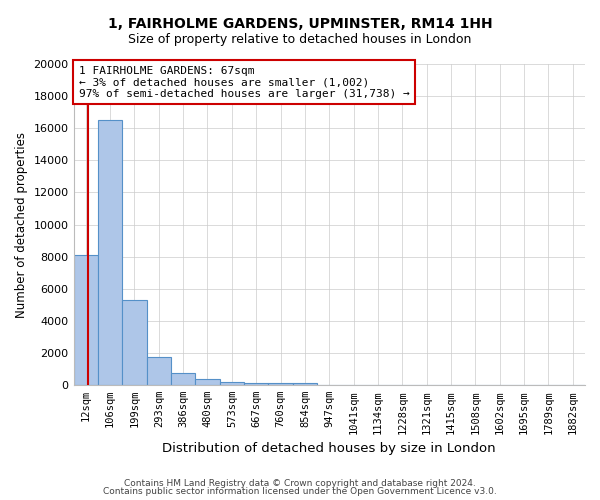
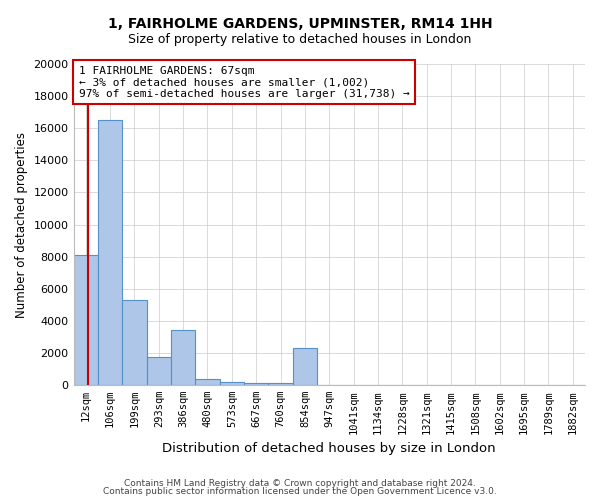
386sqm: 800 -> 3400
854sqm: 200 -> 2300
